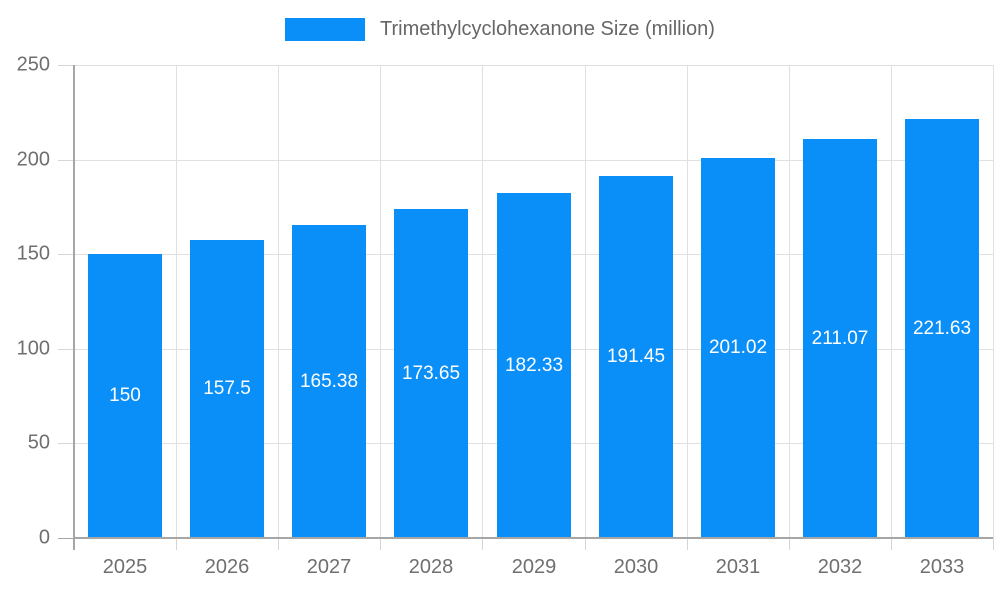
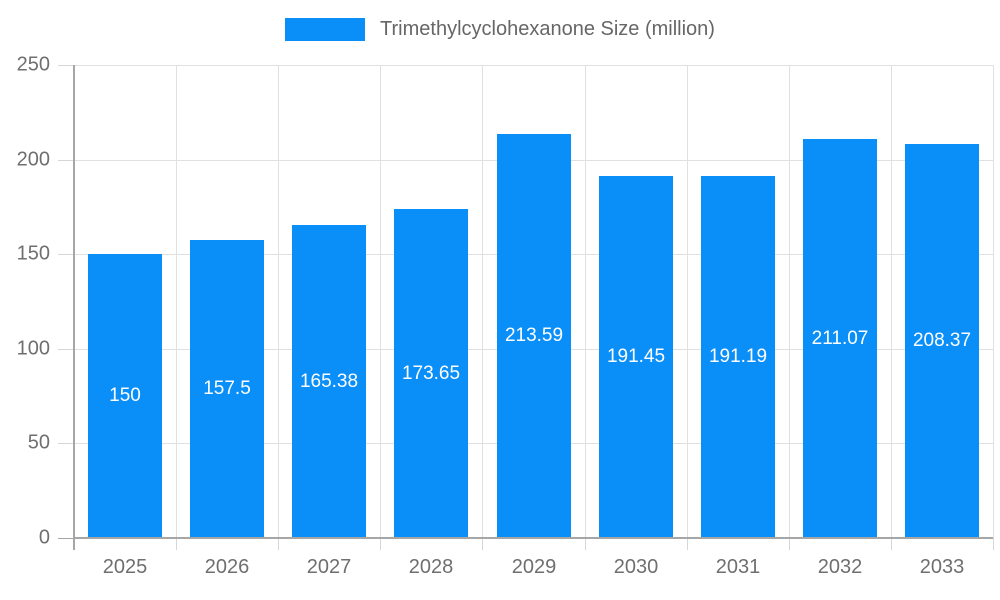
2029: 182.33 -> 213.59
2031: 201.02 -> 191.19
2033: 221.63 -> 208.37
